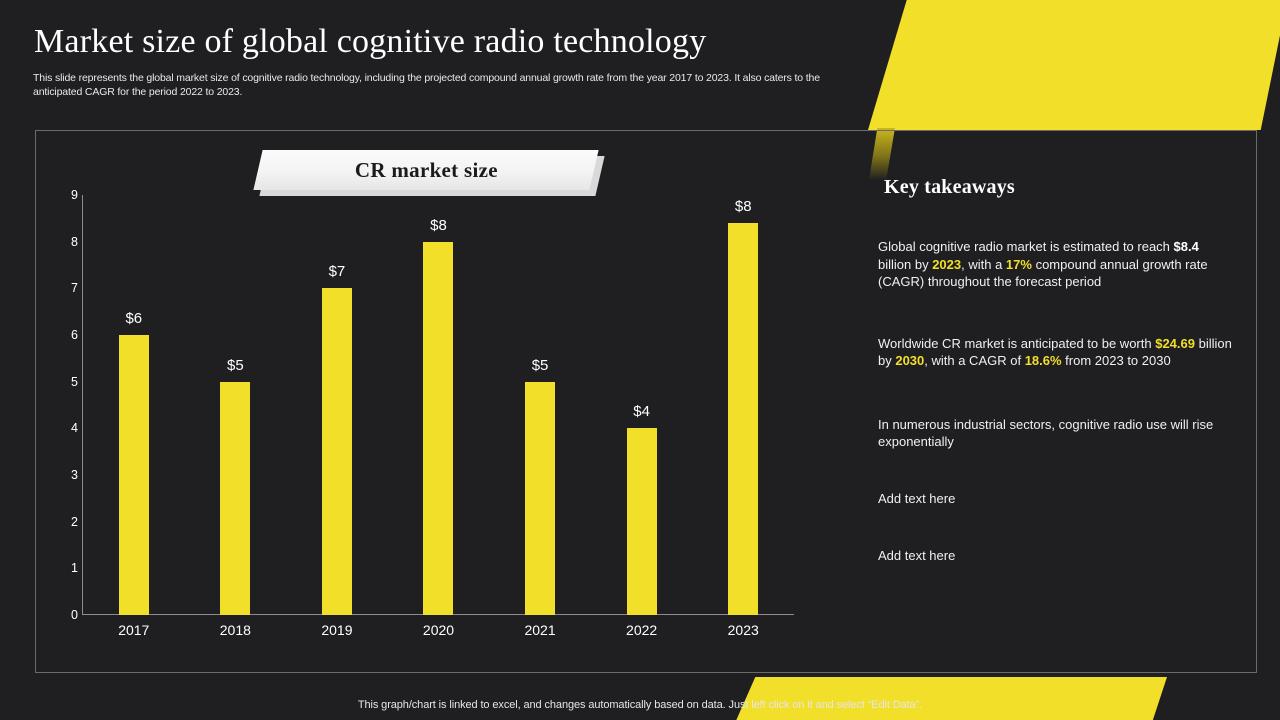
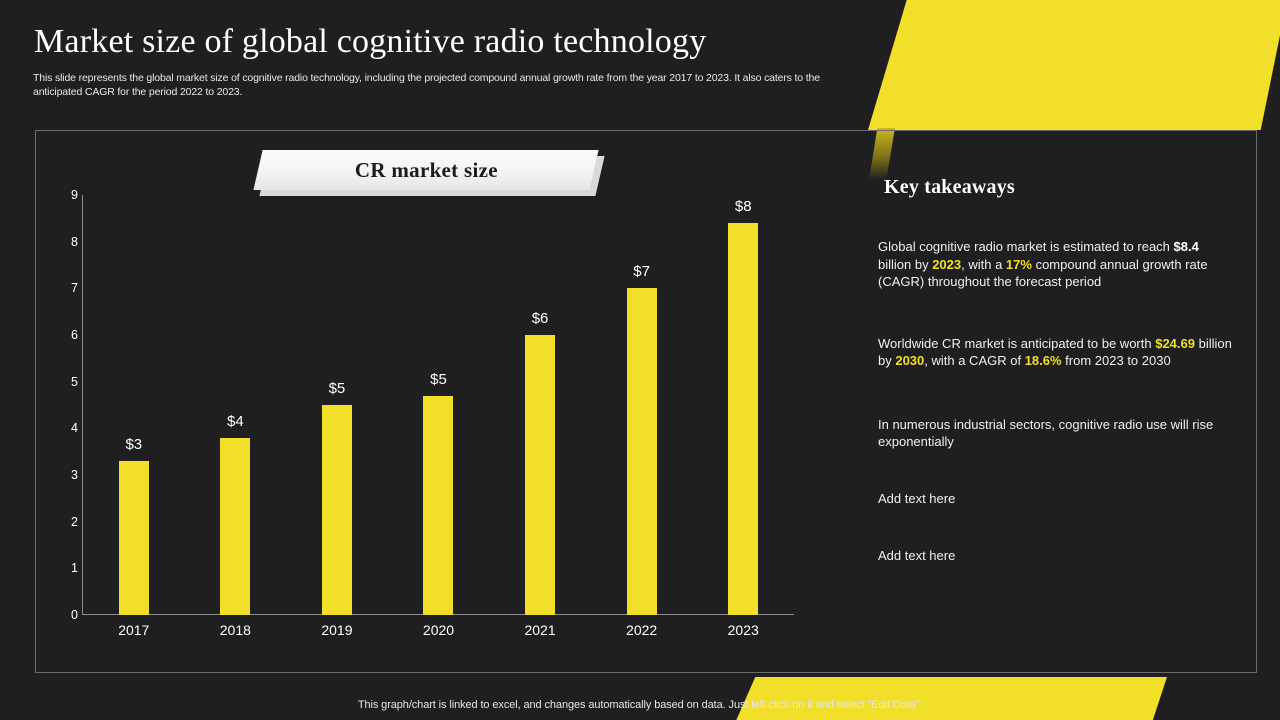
2017: $6 -> $3
2018: $5 -> $4
2019: $7 -> $5
2020: $8 -> $5
2021: $5 -> $6
2022: $4 -> $7
